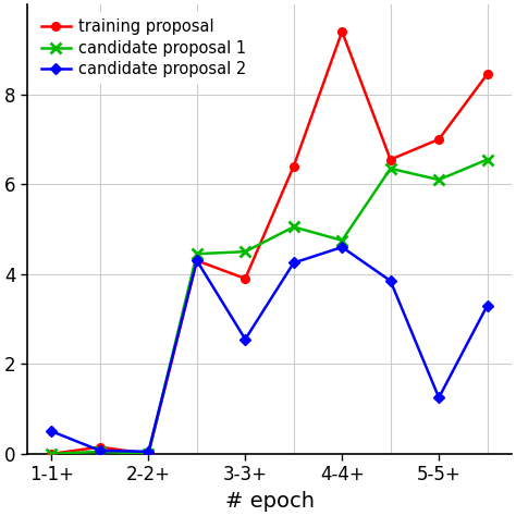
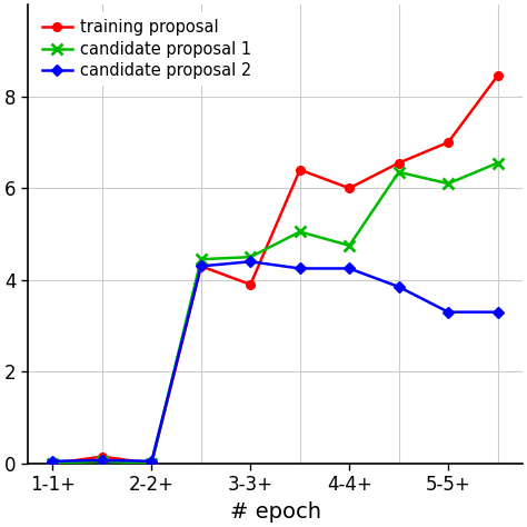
candidate proposal 2/1-1+: 0.50 -> 0.05
candidate proposal 2/3-3+: 2.55 -> 4.40
training proposal/4-4+: 9.40 -> 6.00
candidate proposal 2/4-4+: 4.60 -> 4.25
candidate proposal 2/5-5+: 1.25 -> 3.30
